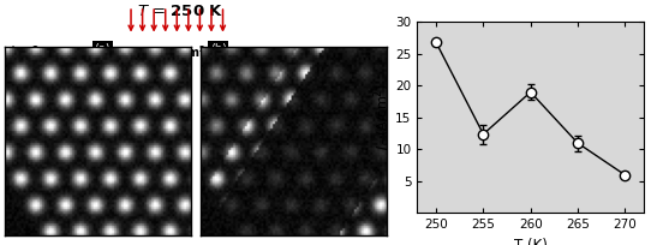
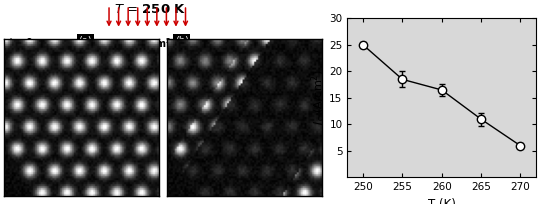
250: 26.8 -> 25.0
255: 12.4 -> 18.5
260: 19.0 -> 16.5
